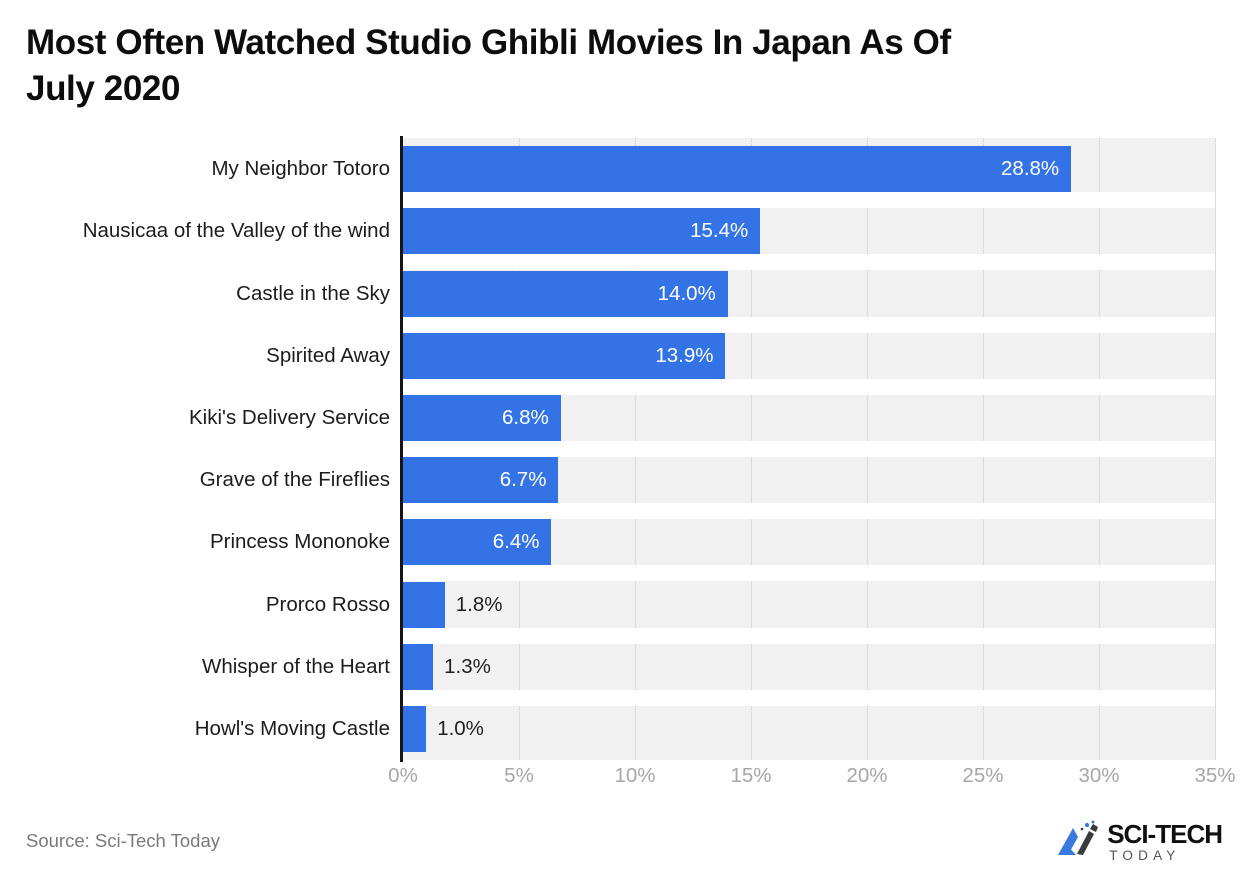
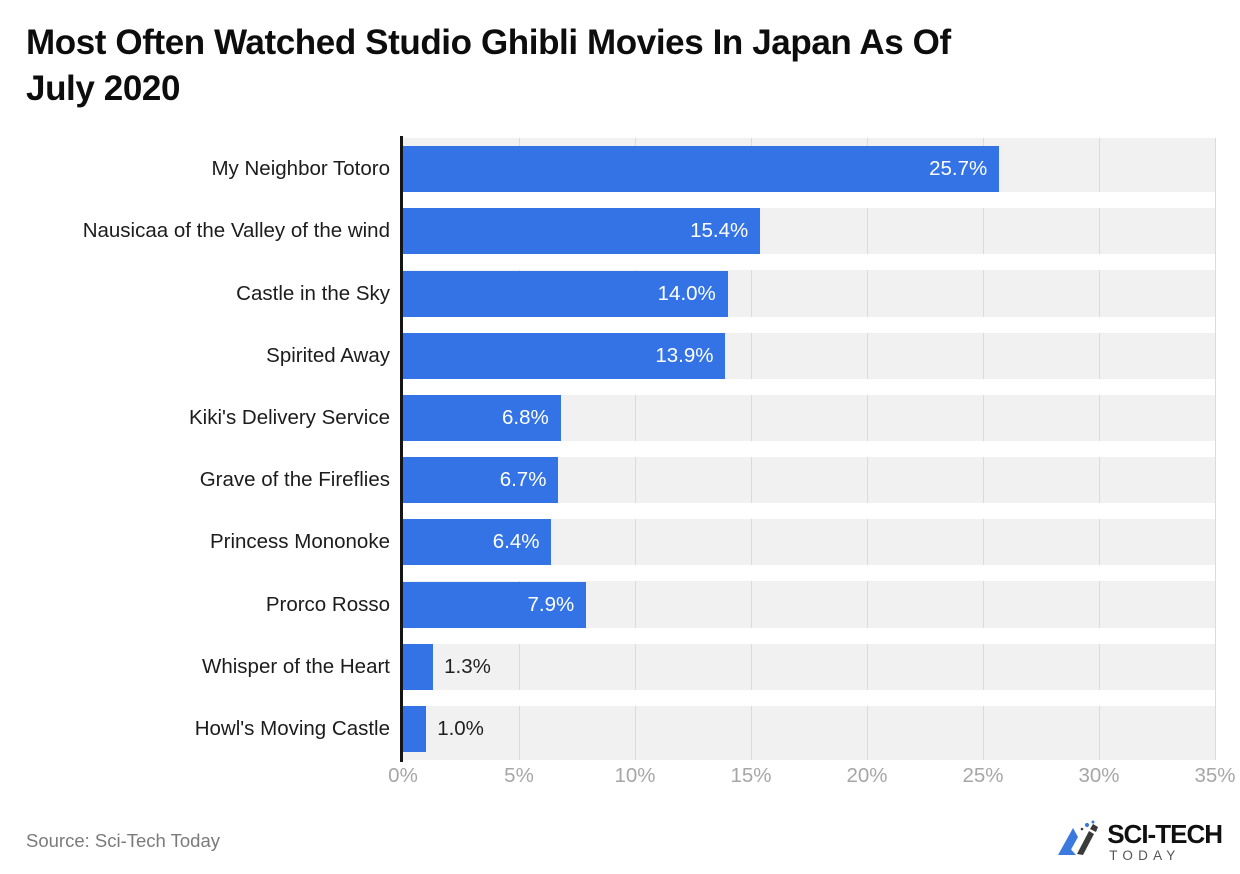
My Neighbor Totoro: 28.8% -> 25.7%
Prorco Rosso: 1.8% -> 7.9%
